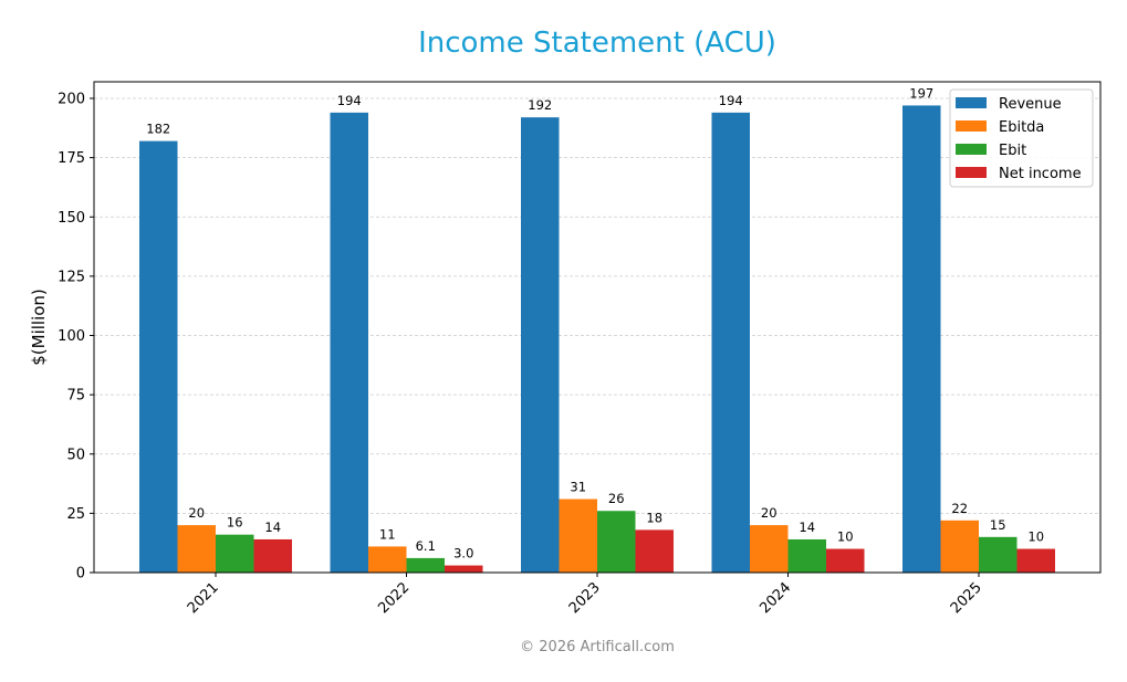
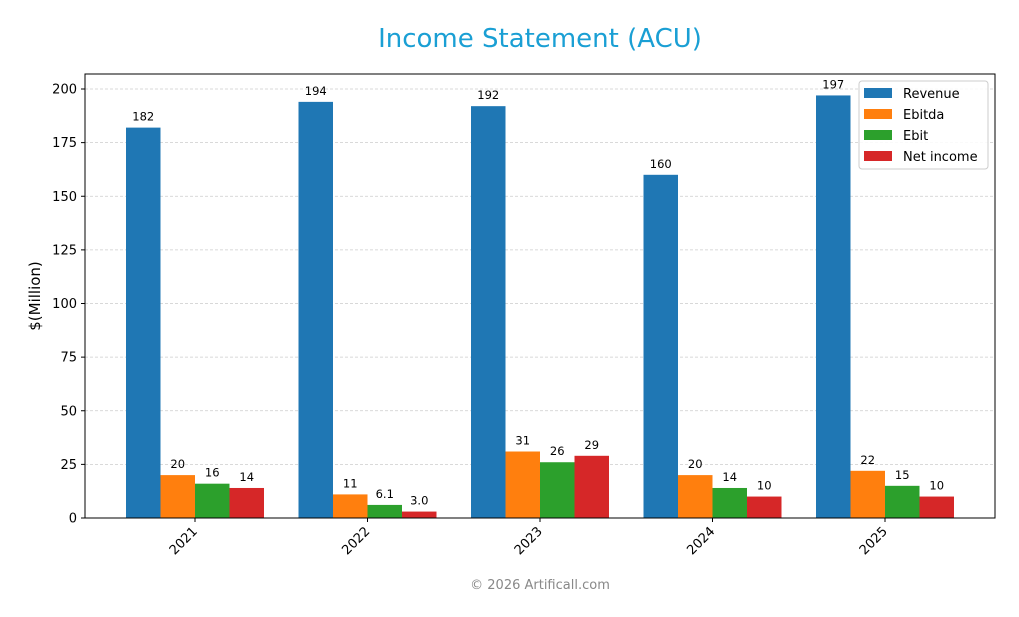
Net income/2023: 18 -> 29
Revenue/2024: 194 -> 160
